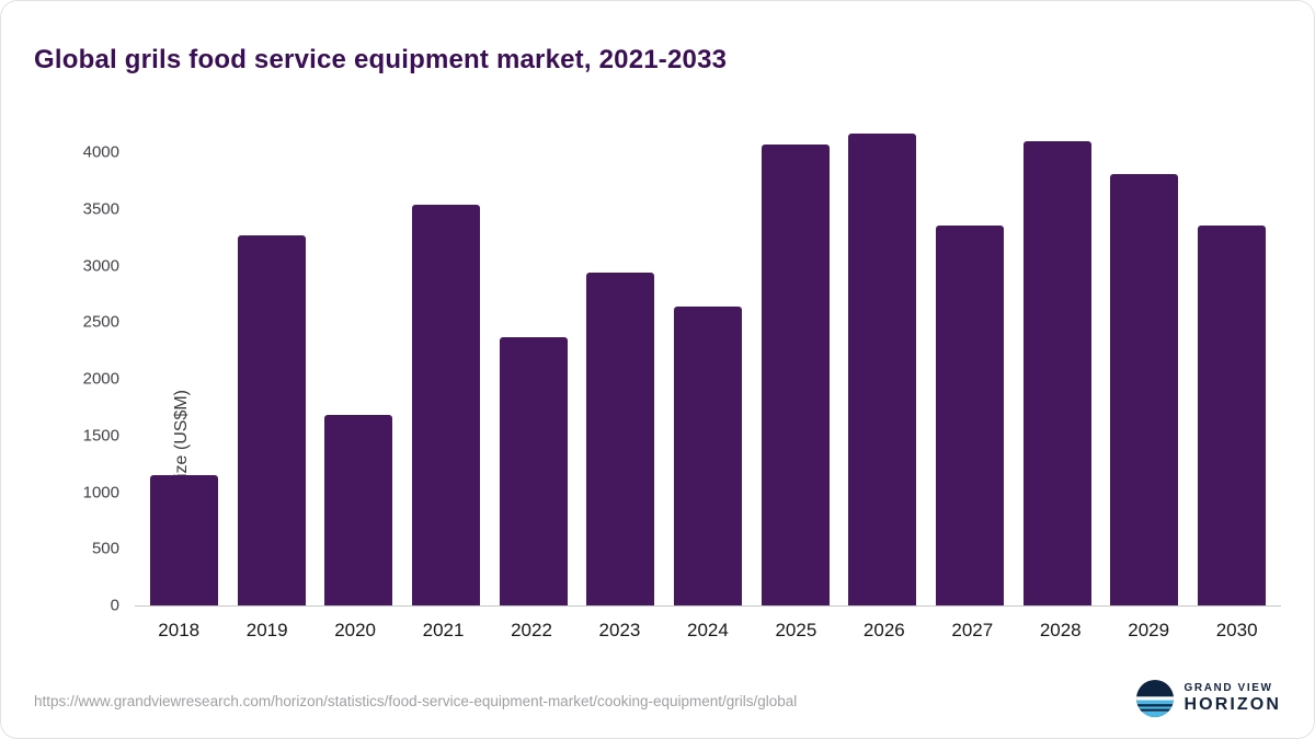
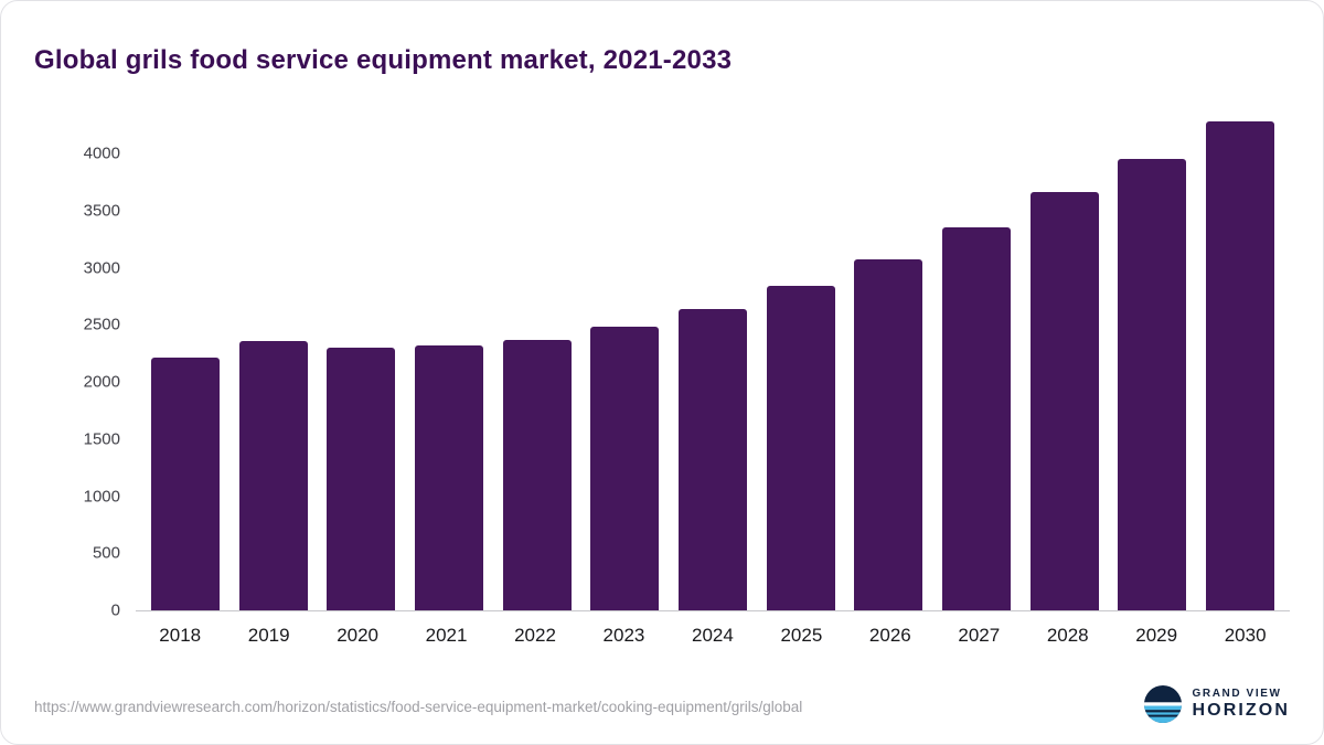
2018: 1150 -> 2210
2019: 3270 -> 2360
2020: 1680 -> 2300
2021: 3540 -> 2320
2023: 2940 -> 2490
2025: 4070 -> 2840
2026: 4170 -> 3080
2028: 4100 -> 3670
2029: 3810 -> 3960
2030: 3360 -> 4280
